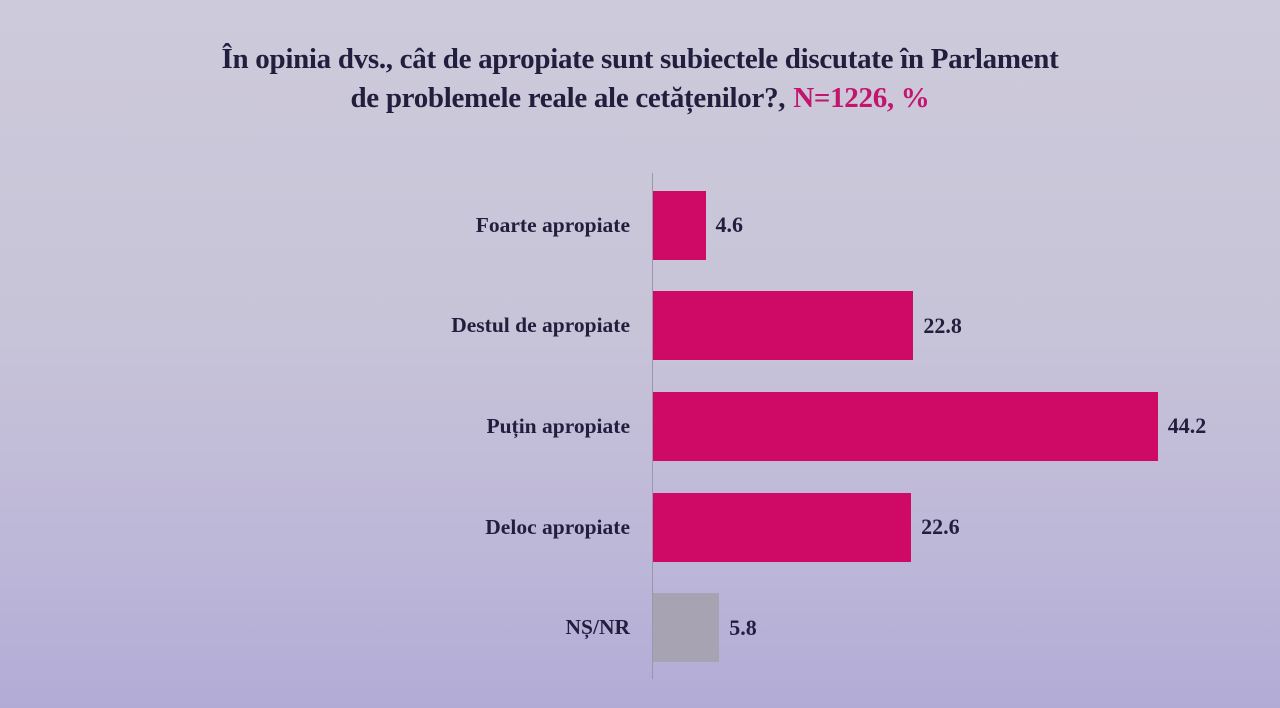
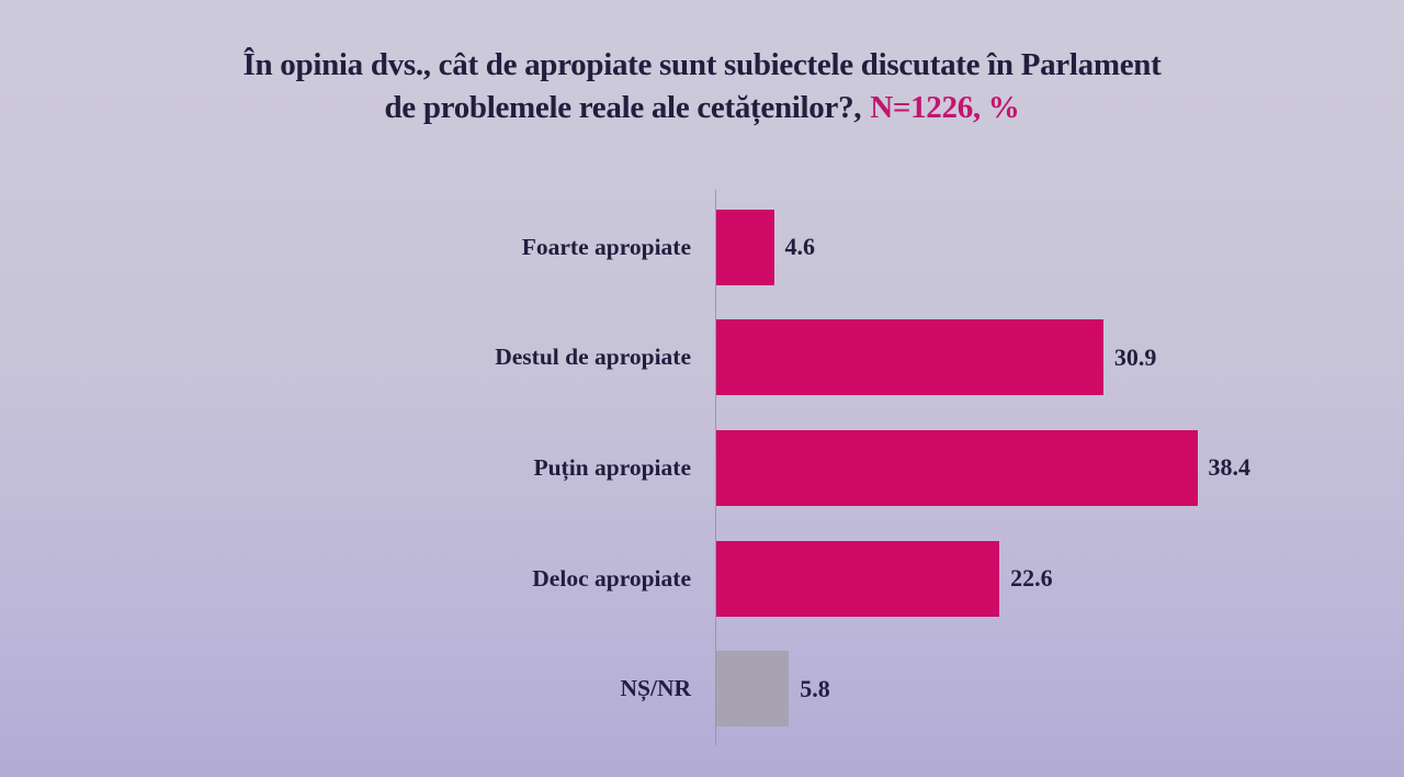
Destul de apropiate: 22.8 -> 30.9
Puțin apropiate: 44.2 -> 38.4
